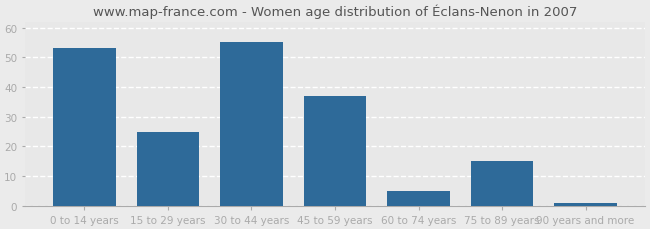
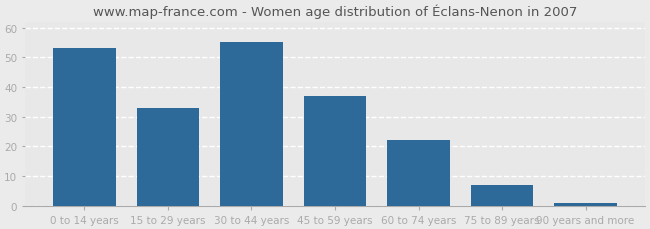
15 to 29 years: 25 -> 33
60 to 74 years: 5 -> 22
75 to 89 years: 15 -> 7
